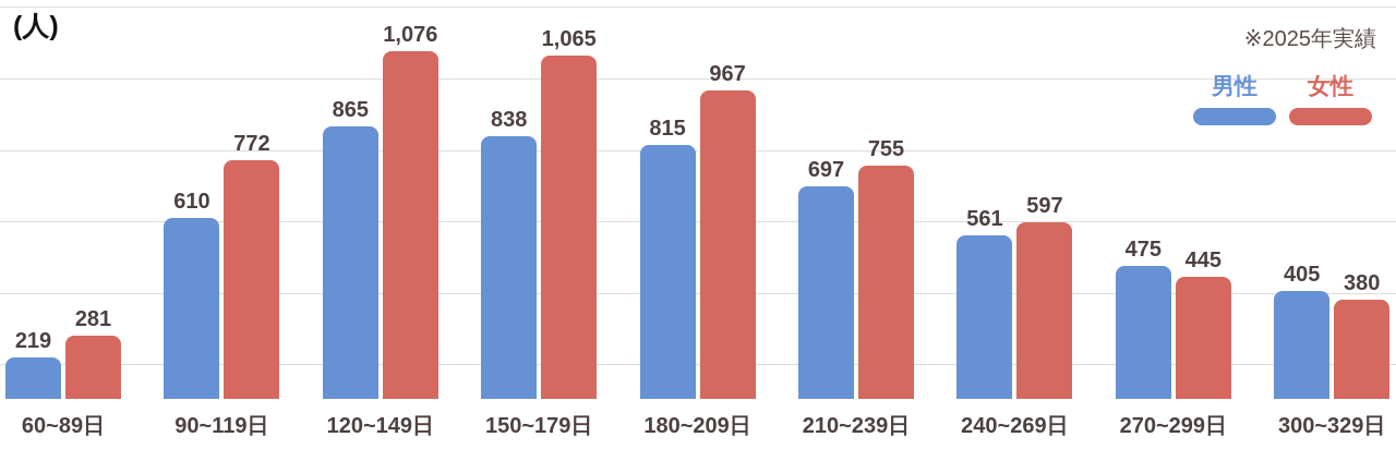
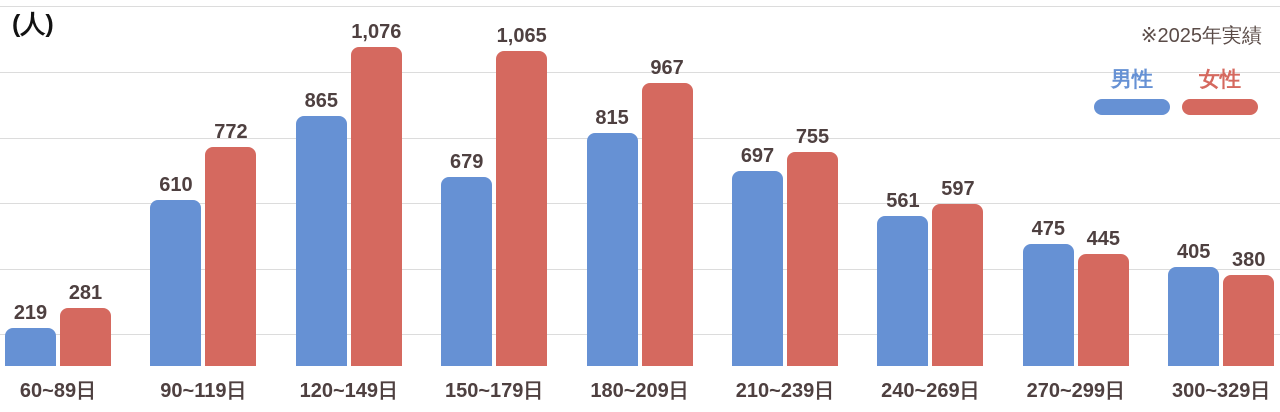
男性/150~179日: 838 -> 679
